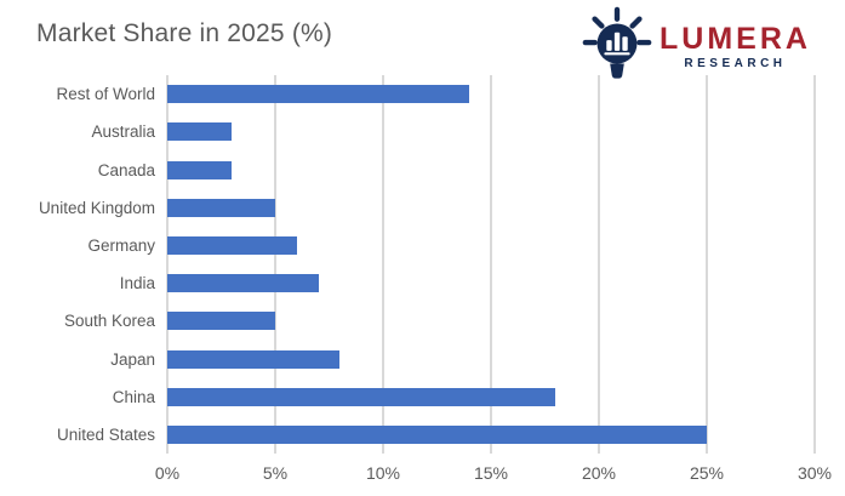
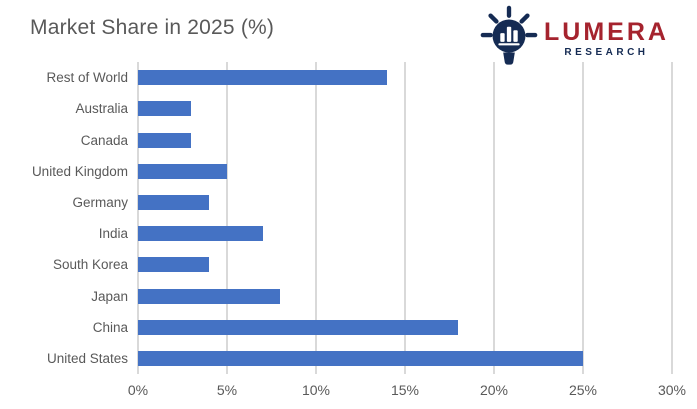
Germany: 6% -> 4%
South Korea: 5% -> 4%
